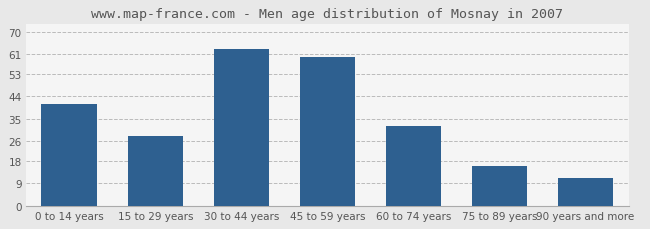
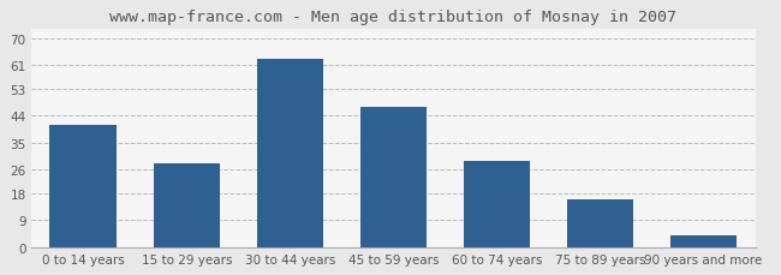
45 to 59 years: 60 -> 47
60 to 74 years: 32 -> 29
90 years and more: 11 -> 4
